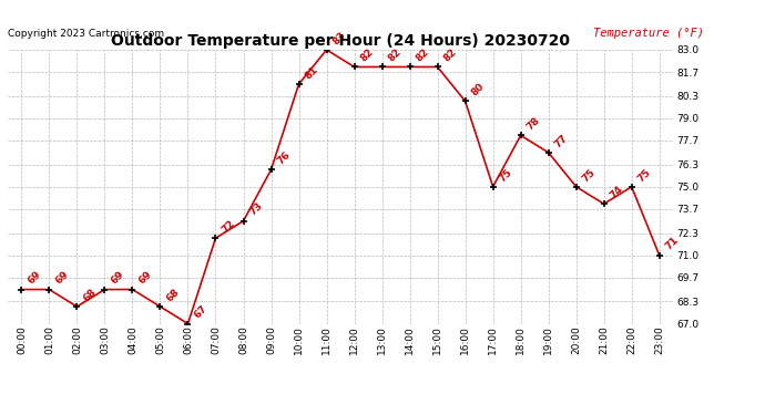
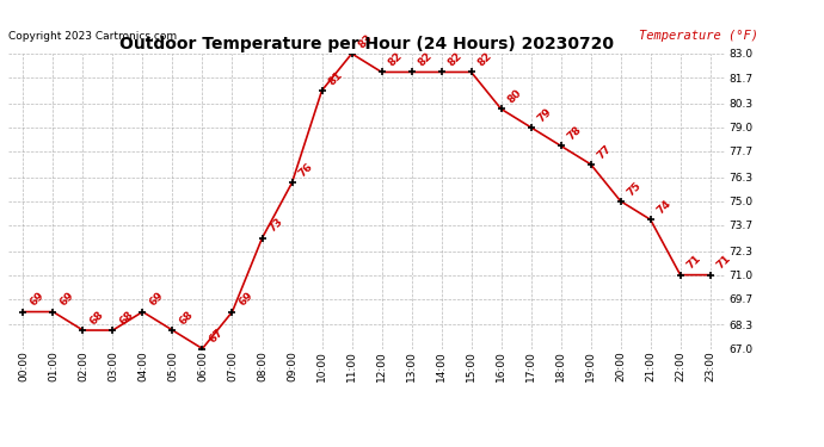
03:00: 69 -> 68
07:00: 72 -> 69
17:00: 75 -> 79
22:00: 75 -> 71
